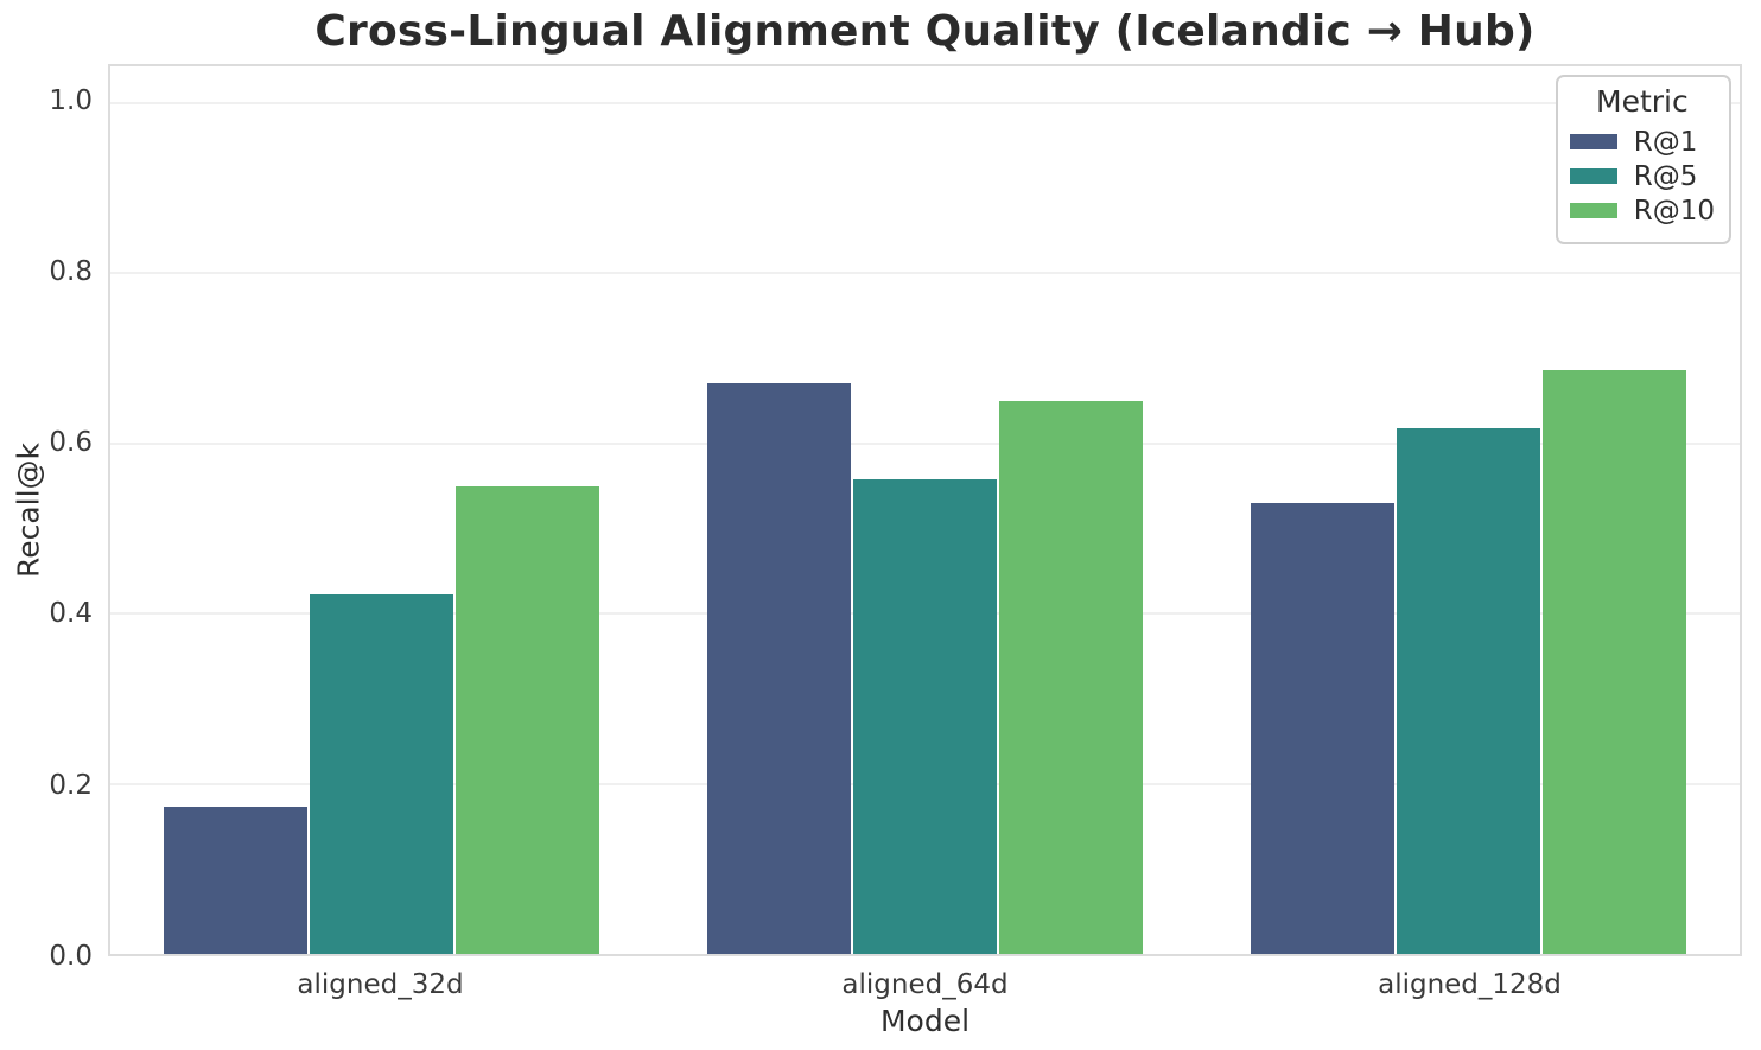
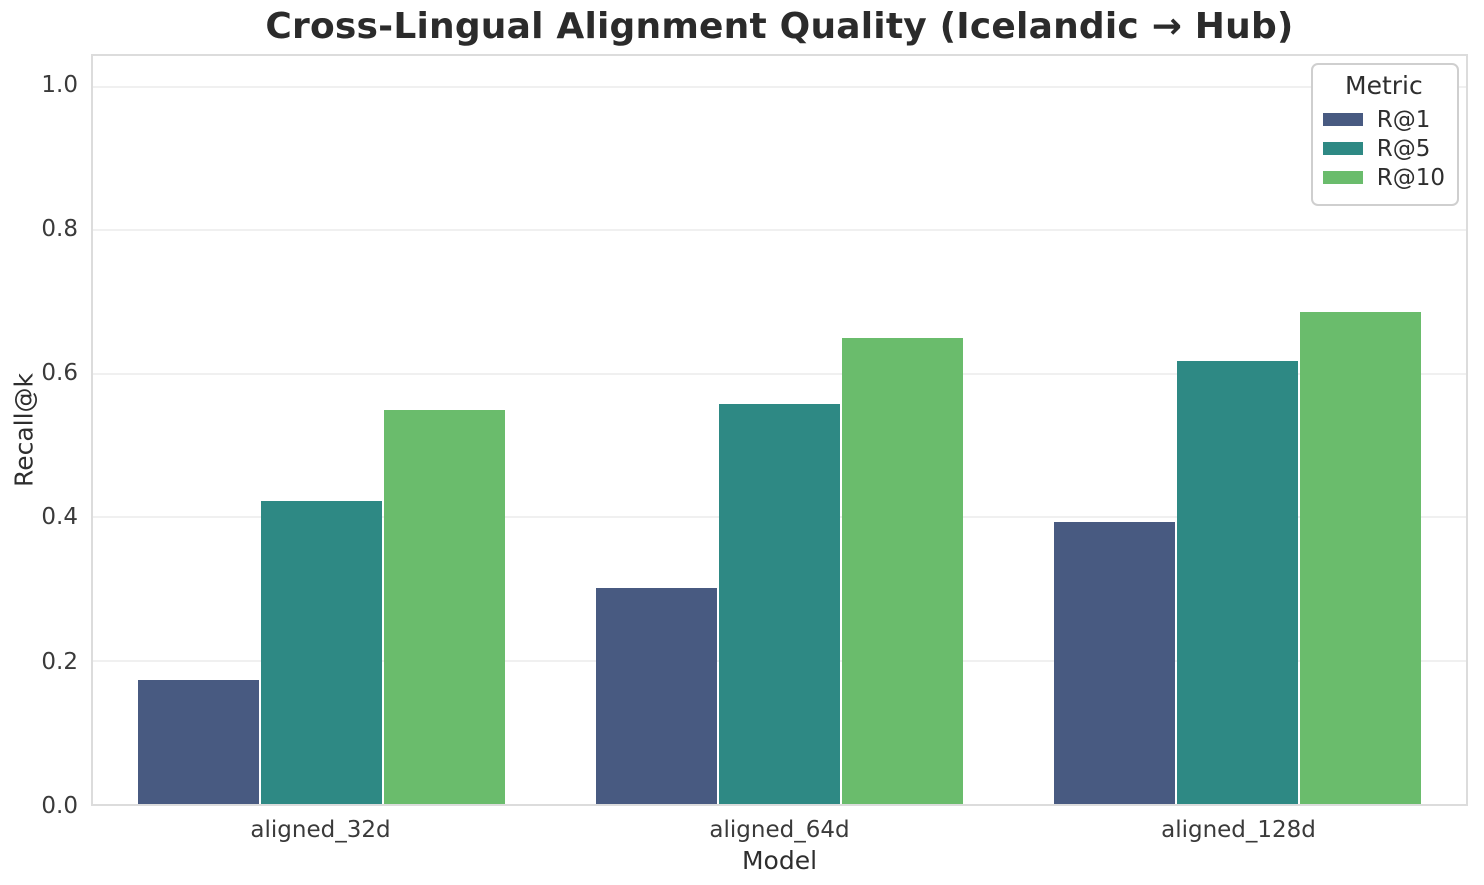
R@1/aligned_64d: 0.67 -> 0.30
R@1/aligned_128d: 0.53 -> 0.39
